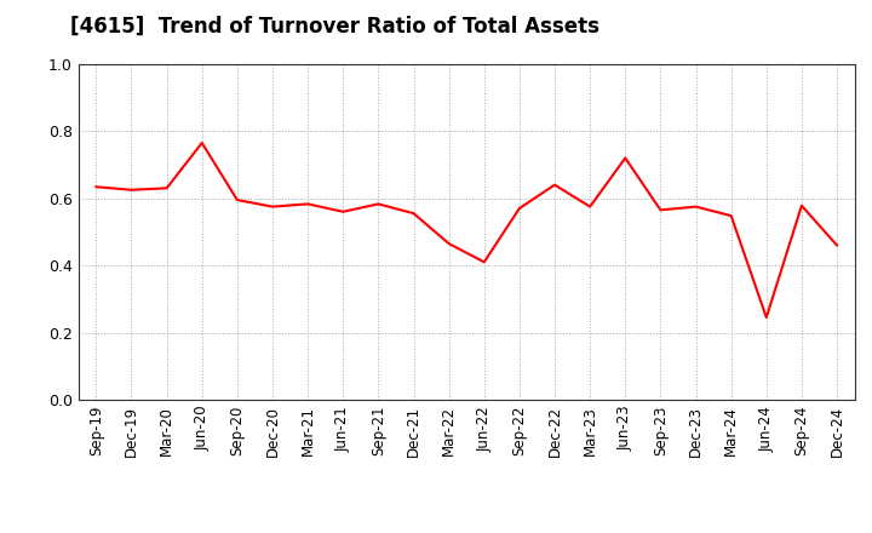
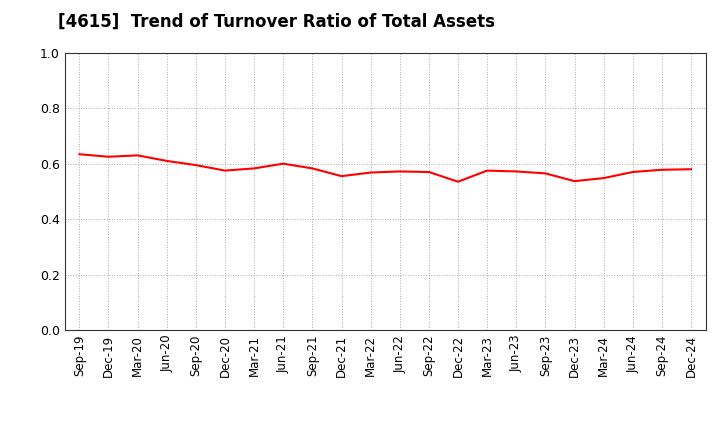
Jun-20: 0.765 -> 0.610
Jun-21: 0.560 -> 0.600
Mar-22: 0.465 -> 0.568
Jun-22: 0.410 -> 0.572
Dec-22: 0.640 -> 0.535
Jun-23: 0.720 -> 0.572
Dec-23: 0.575 -> 0.537
Jun-24: 0.245 -> 0.570
Dec-24: 0.460 -> 0.580
